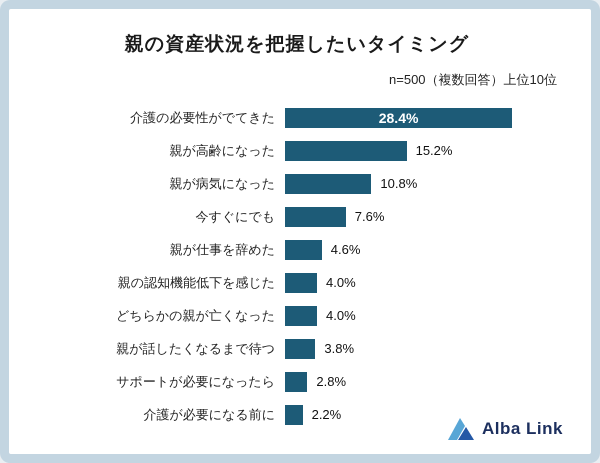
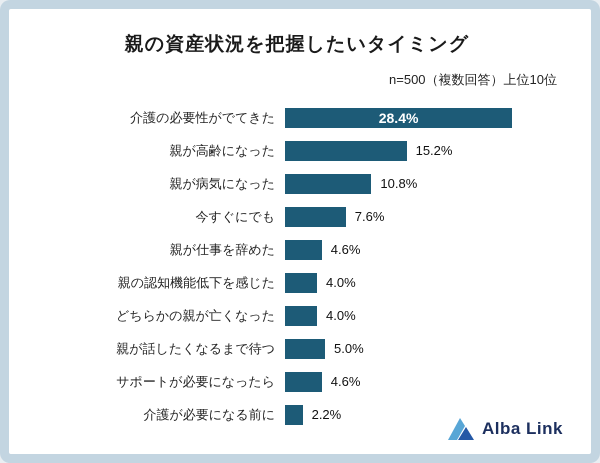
親が話したくなるまで待つ: 3.8% -> 5.0%
サポートが必要になったら: 2.8% -> 4.6%
